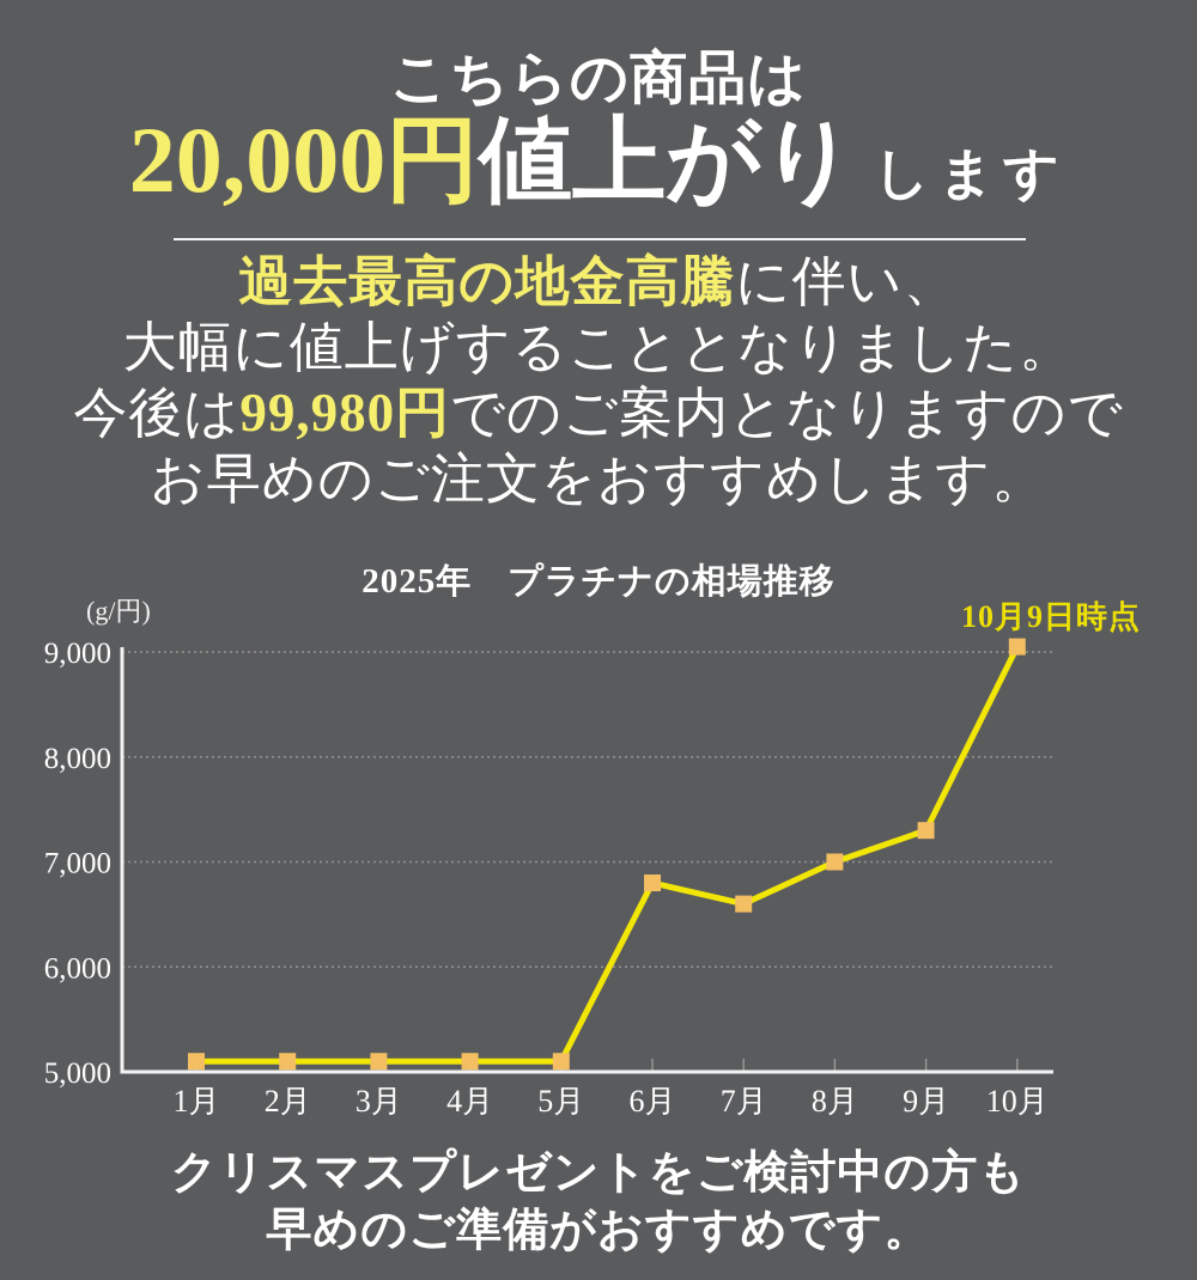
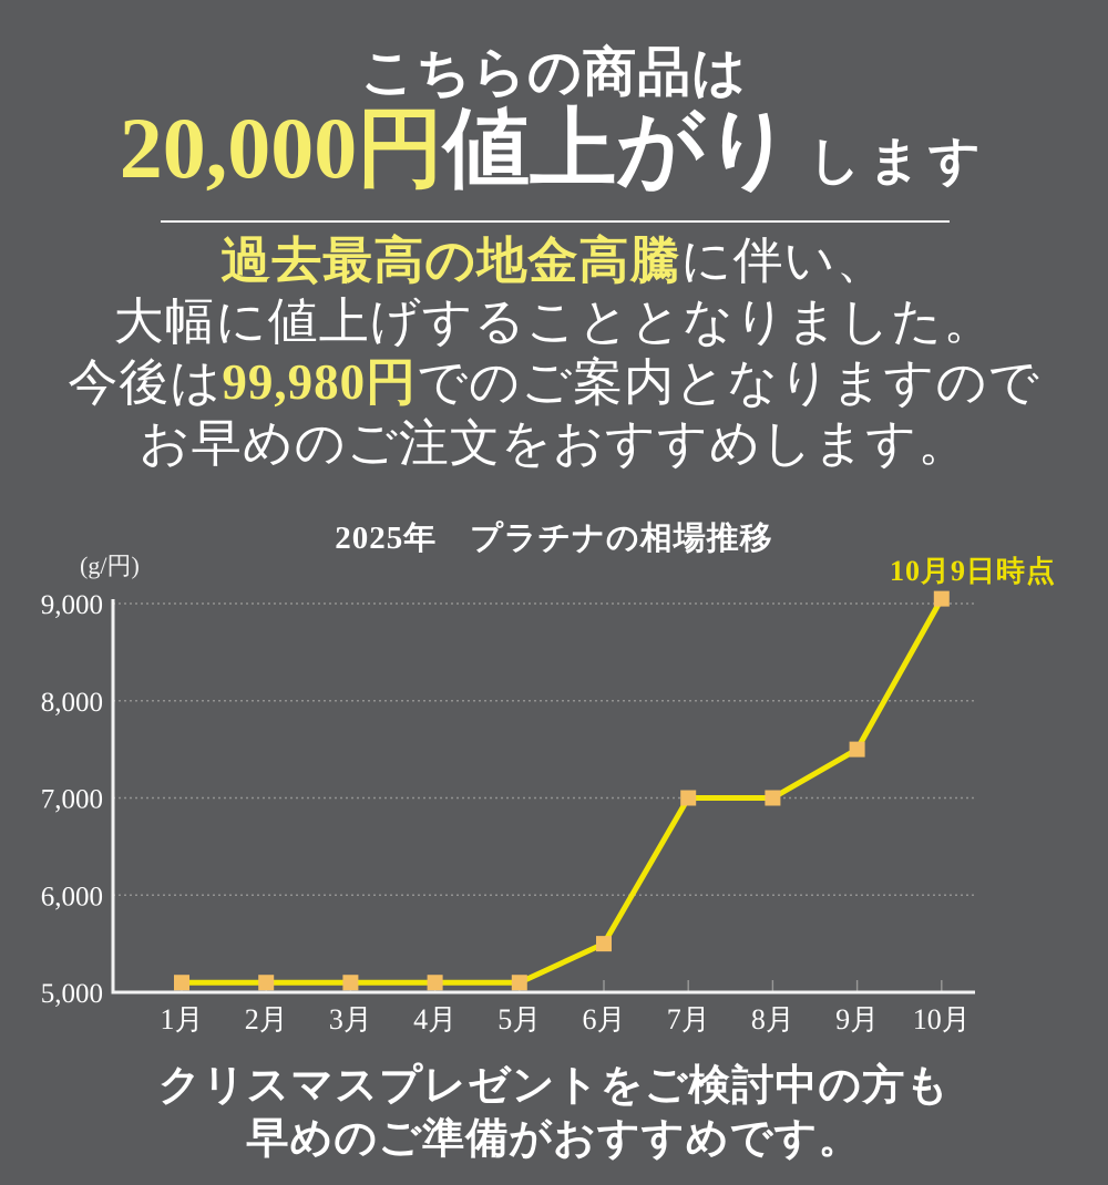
6月: 6800 -> 5500
7月: 6600 -> 7000
9月: 7300 -> 7500
